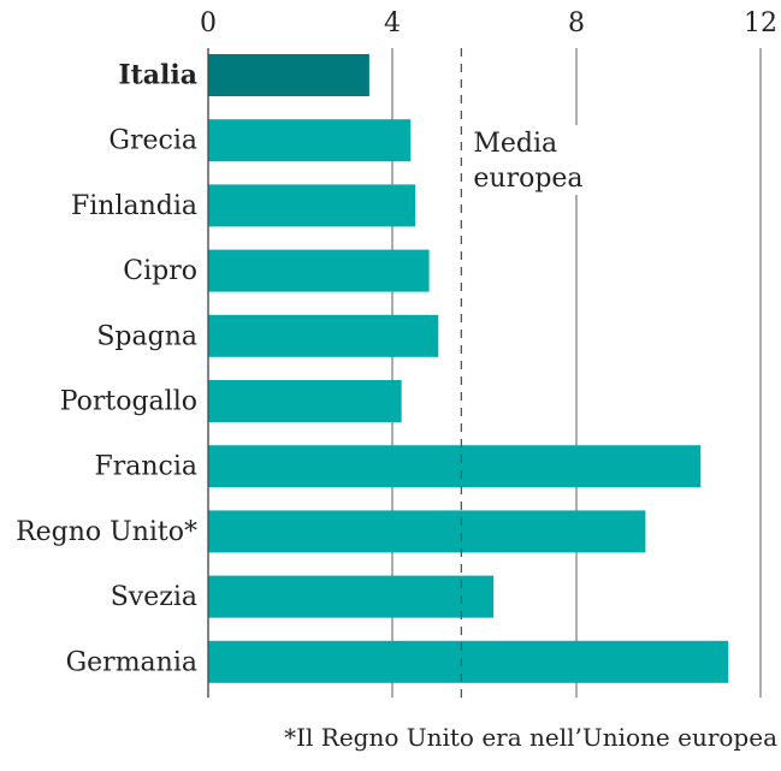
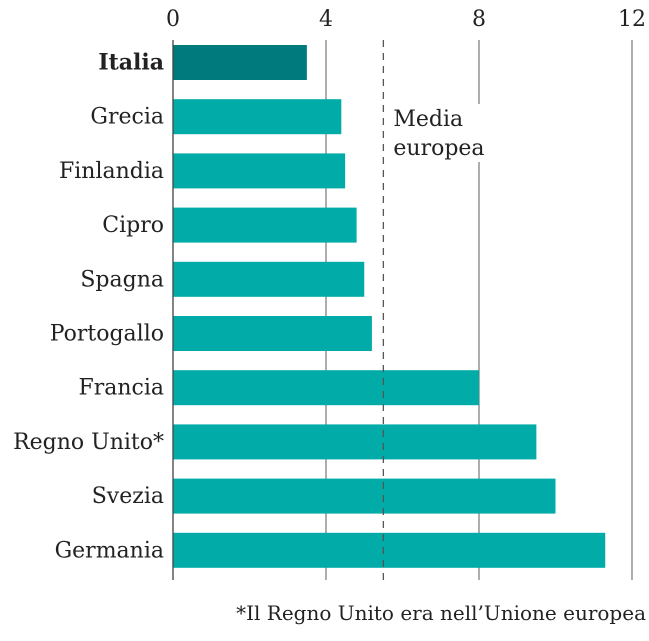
Portogallo: 4.2 -> 5.2
Francia: 10.7 -> 8.0
Svezia: 6.2 -> 10.0
